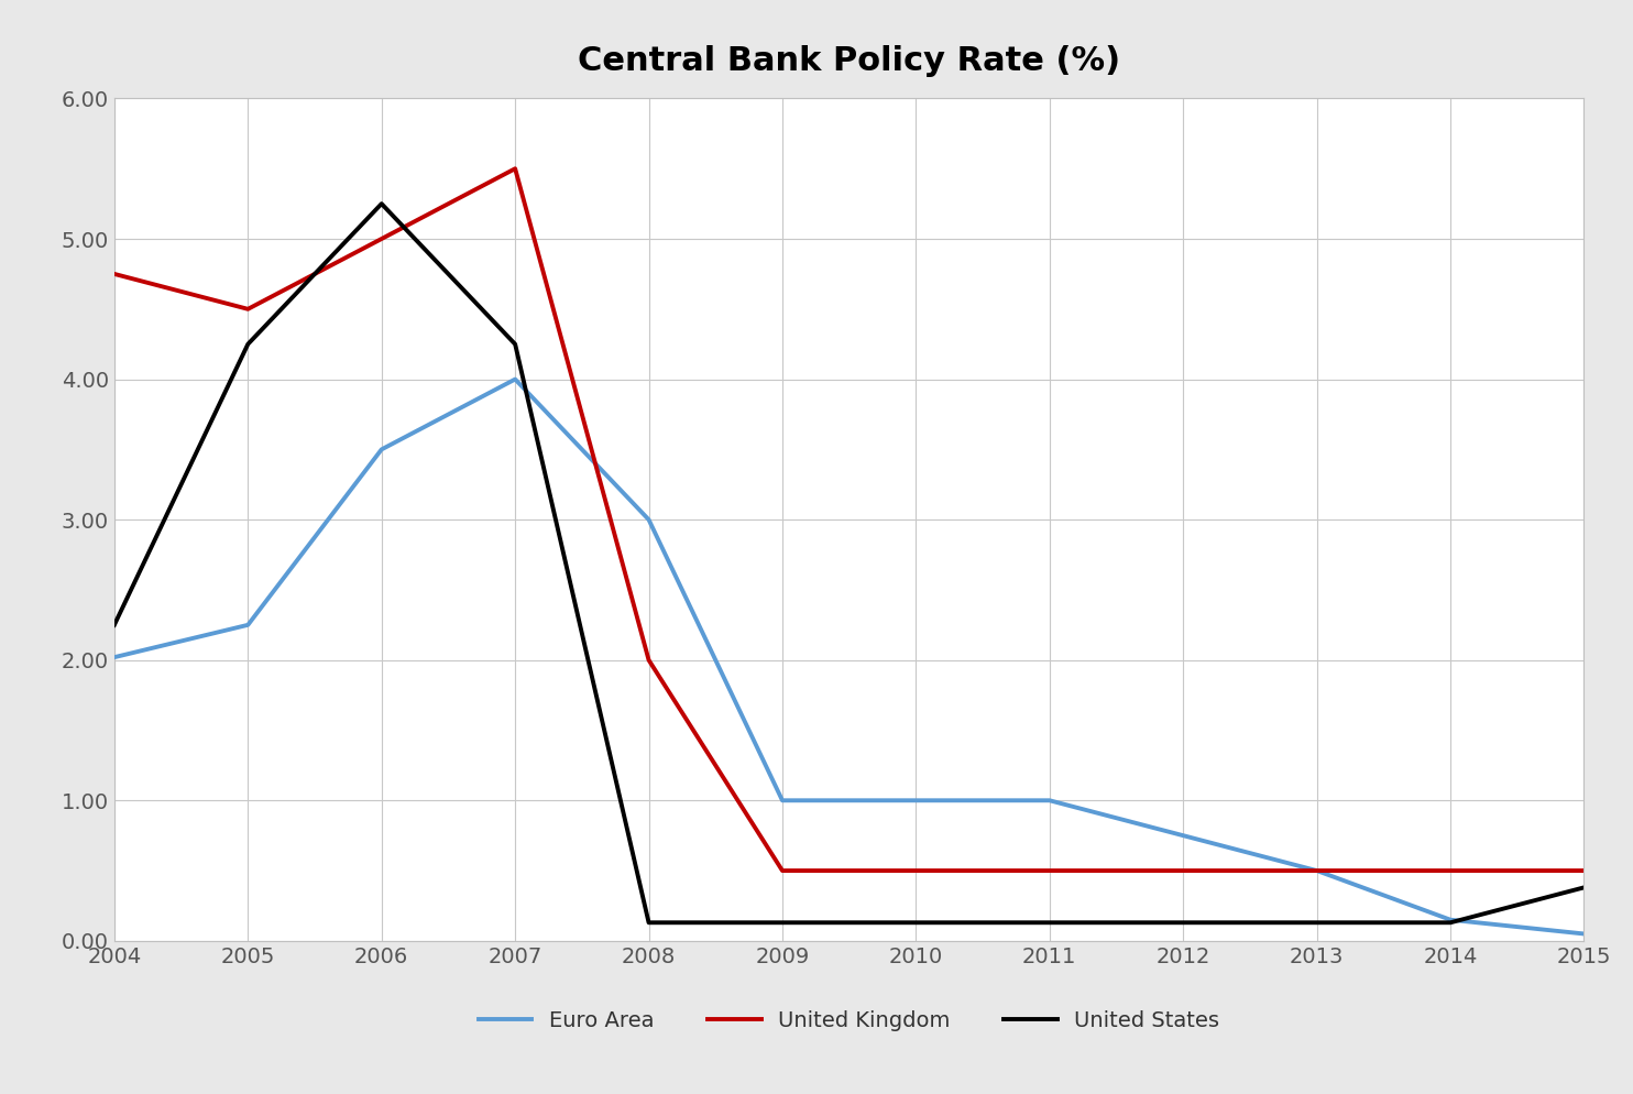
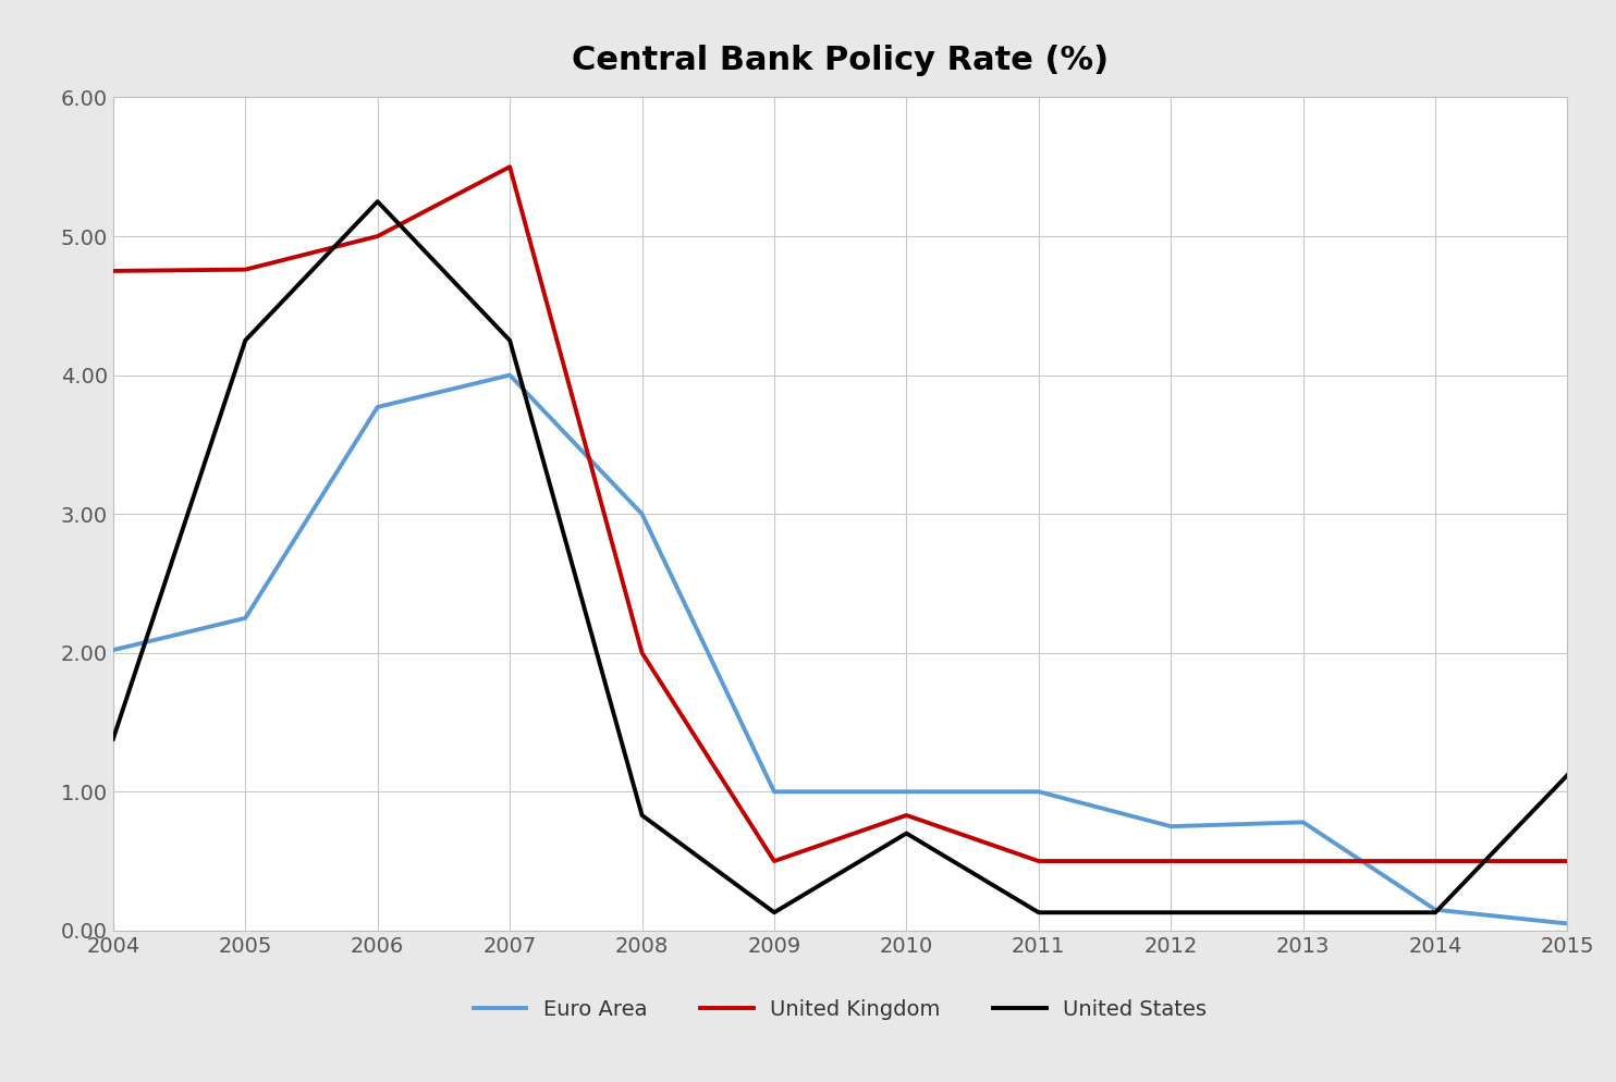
United States/2004: 2.25 -> 1.38
United Kingdom/2005: 4.50 -> 4.76
Euro Area/2006: 3.50 -> 3.77
United States/2008: 0.13 -> 0.83
United Kingdom/2010: 0.50 -> 0.83
United States/2010: 0.13 -> 0.70
Euro Area/2013: 0.50 -> 0.78
United States/2015: 0.38 -> 1.12
